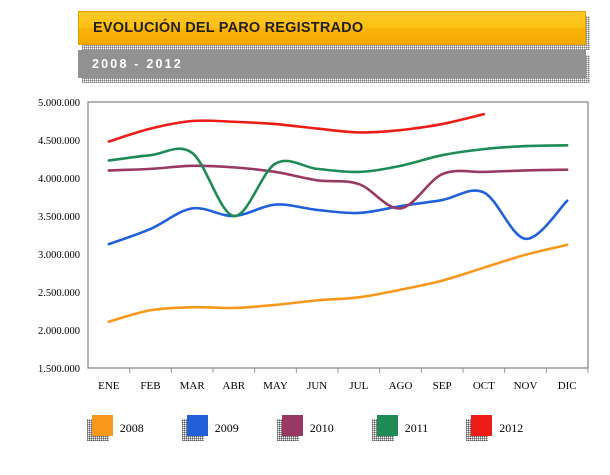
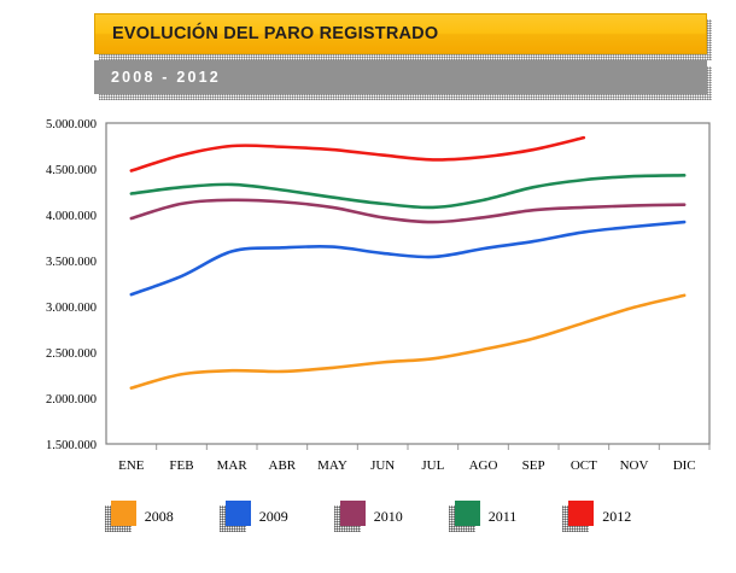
2010/ENE: 4100000 -> 4000000
2009/ABR: 3500000 -> 3600000
2011/ABR: 3500000 -> 4300000
2010/AGO: 3600000 -> 4000000
2009/NOV: 3200000 -> 3900000
2009/DIC: 3700000 -> 3900000
